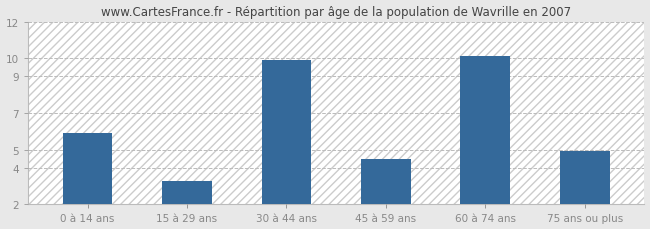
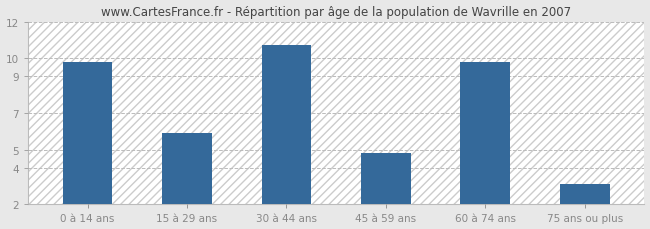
0 à 14 ans: 5.9 -> 9.8
15 à 29 ans: 3.3 -> 5.9
30 à 44 ans: 9.9 -> 10.7
45 à 59 ans: 4.5 -> 4.8
60 à 74 ans: 10.1 -> 9.8
75 ans ou plus: 4.9 -> 3.1
